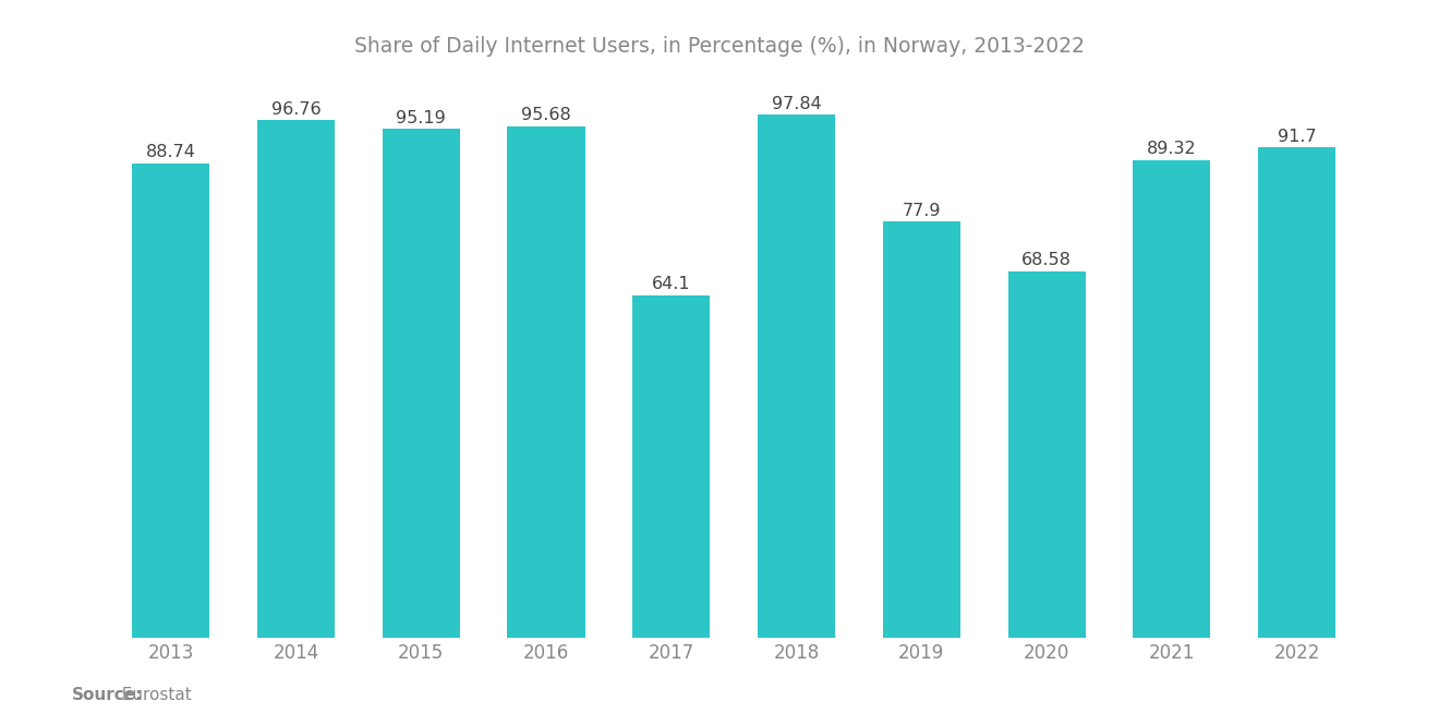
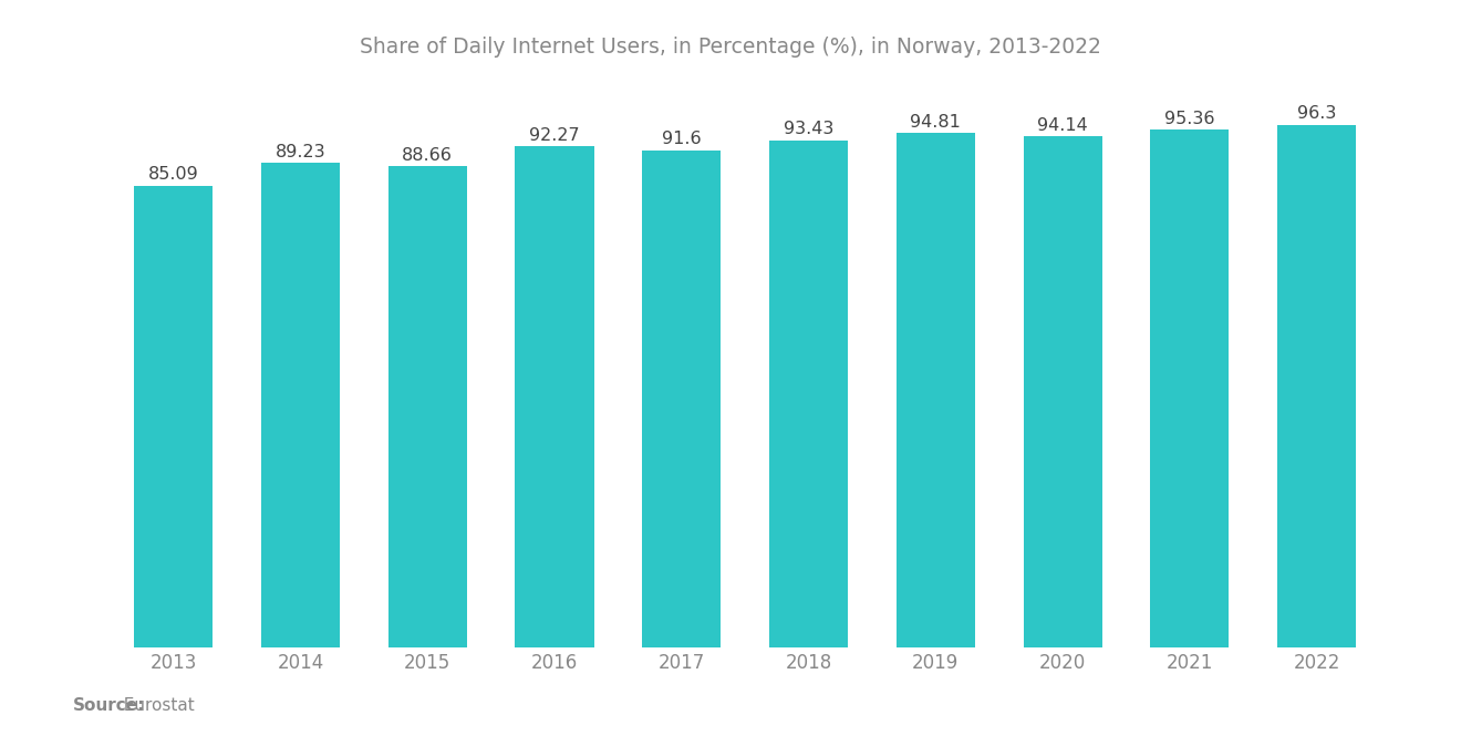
2013: 88.74 -> 85.09
2014: 96.76 -> 89.23
2015: 95.19 -> 88.66
2016: 95.68 -> 92.27
2017: 64.1 -> 91.6
2018: 97.84 -> 93.43
2019: 77.9 -> 94.81
2020: 68.58 -> 94.14
2021: 89.32 -> 95.36
2022: 91.7 -> 96.3
